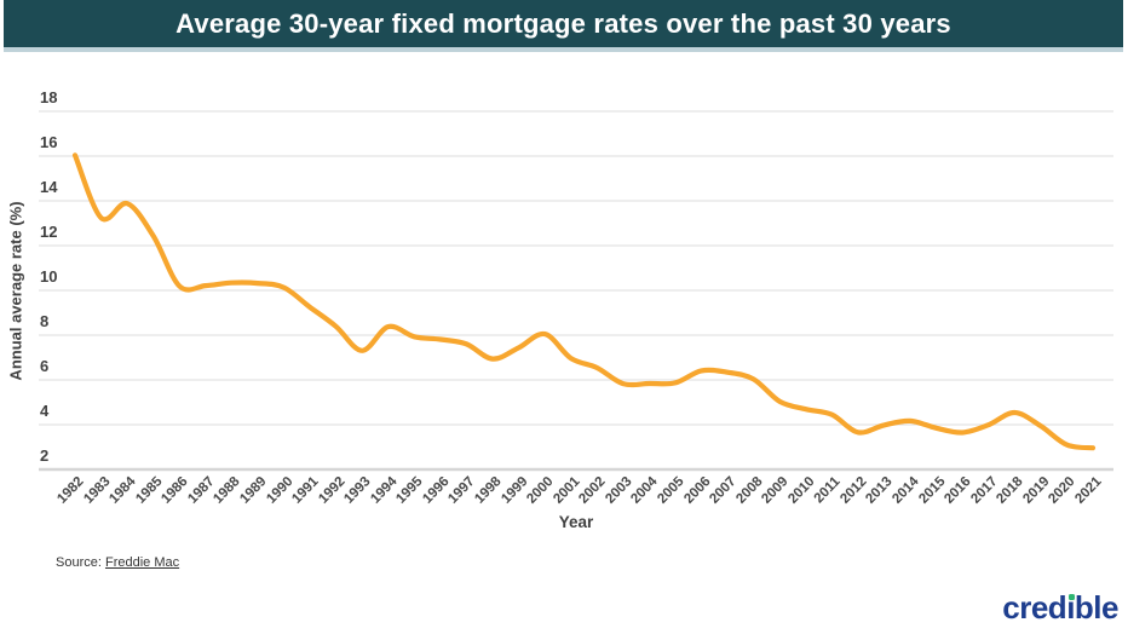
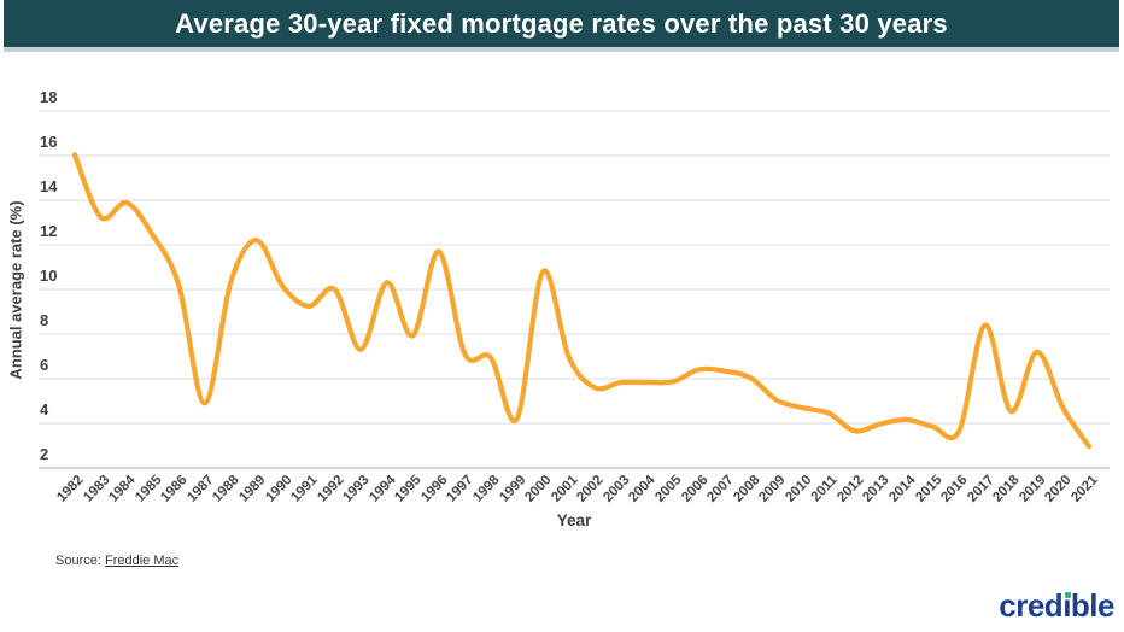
1987: 10.2 -> 4.9
1989: 10.3 -> 12.2
1992: 8.4 -> 10.0
1994: 8.4 -> 10.3
1996: 7.8 -> 11.7
1997: 7.6 -> 7.1
1999: 7.4 -> 4.2
2000: 8.1 -> 10.8
2002: 6.5 -> 5.6
2017: 4.0 -> 8.4
2019: 3.9 -> 7.2
2020: 3.1 -> 4.7
